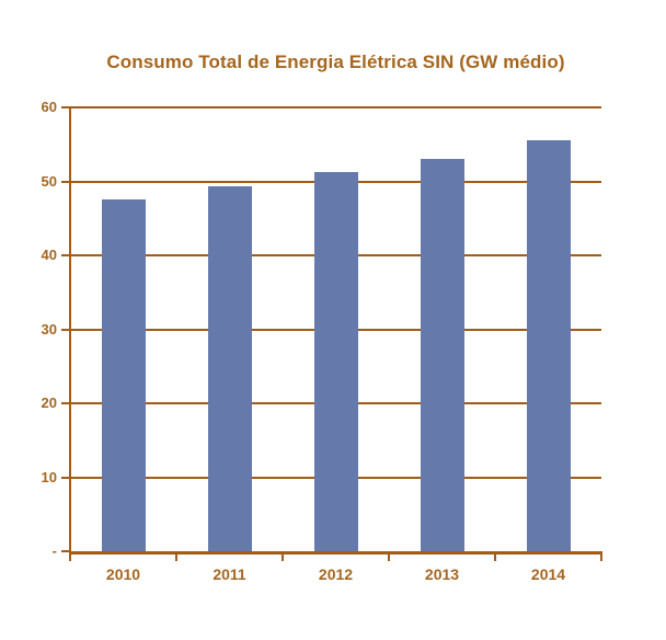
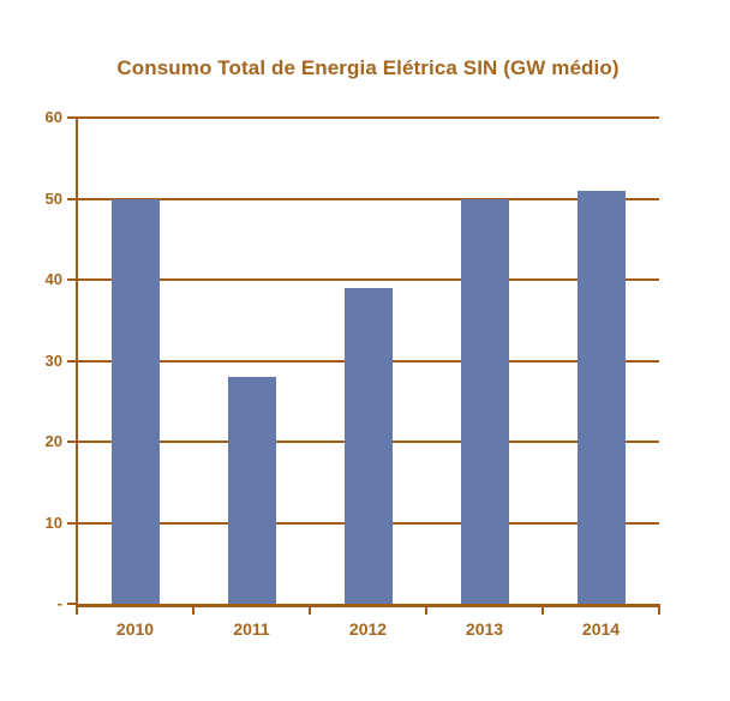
2010: 48 -> 50
2011: 49 -> 28
2012: 51 -> 39
2013: 53 -> 50
2014: 56 -> 51
